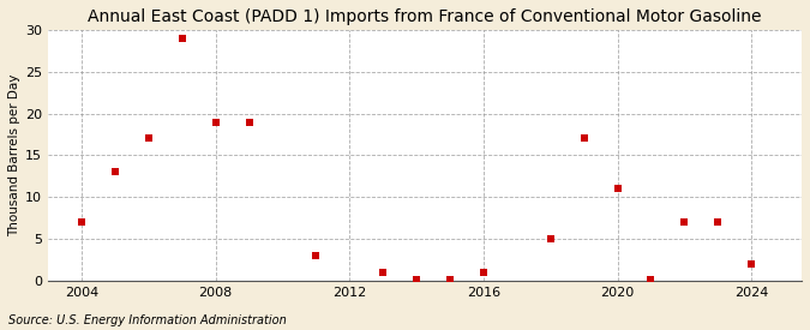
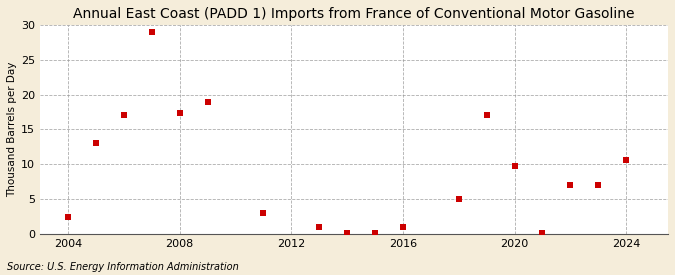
2004: 7.0 -> 2.4
2008: 19.0 -> 17.4
2020: 11.0 -> 9.8
2024: 2.0 -> 10.6
